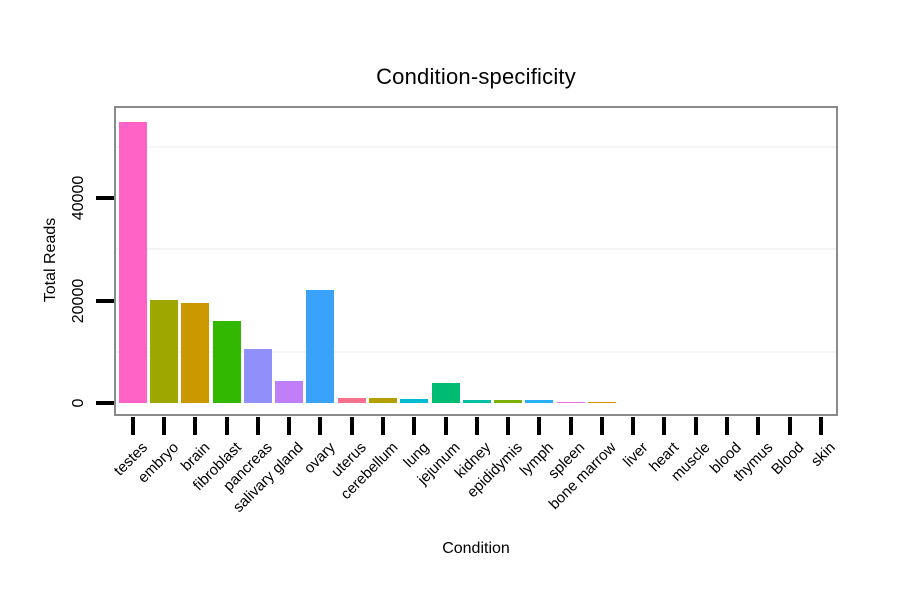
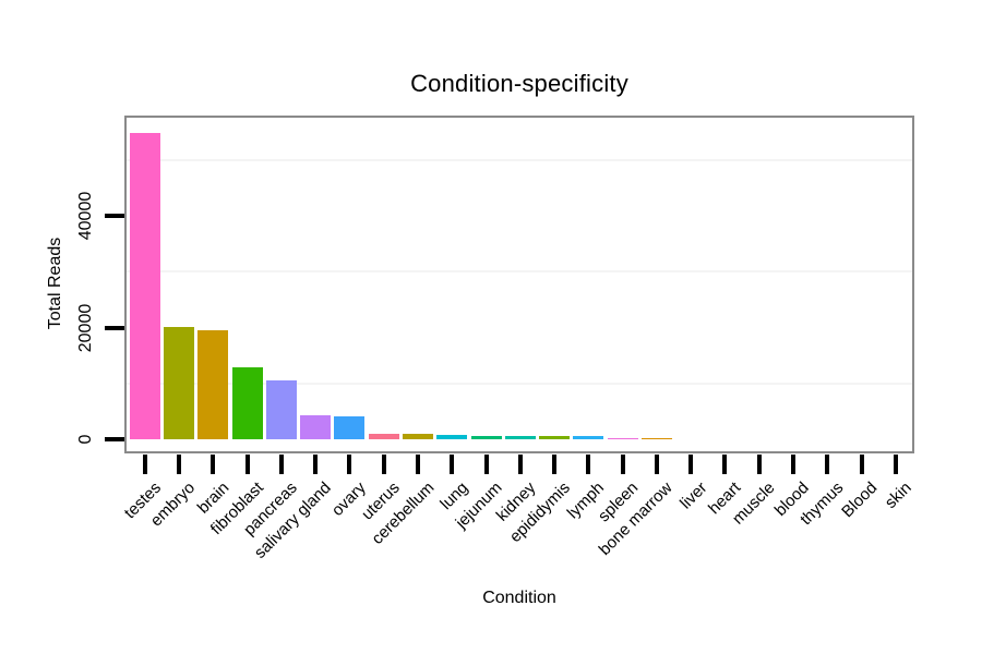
fibroblast: 16000 -> 13000
ovary: 22000 -> 4000
jejunum: 4000 -> 1000
